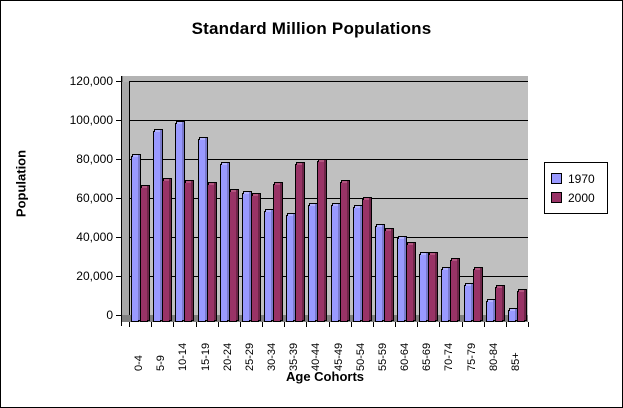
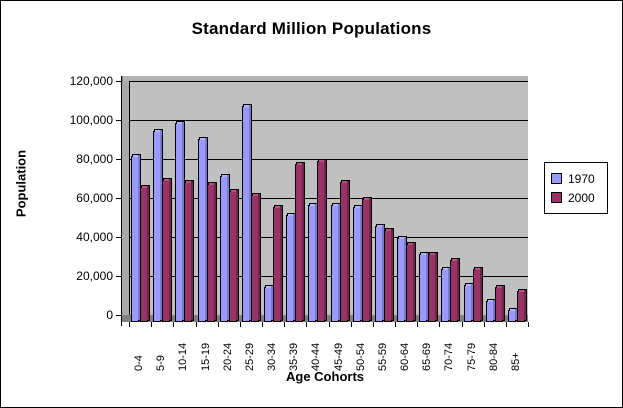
1970/20-24: 81000 -> 75000
1970/25-29: 66000 -> 111000
1970/30-34: 57000 -> 18000
2000/30-34: 71000 -> 59000
